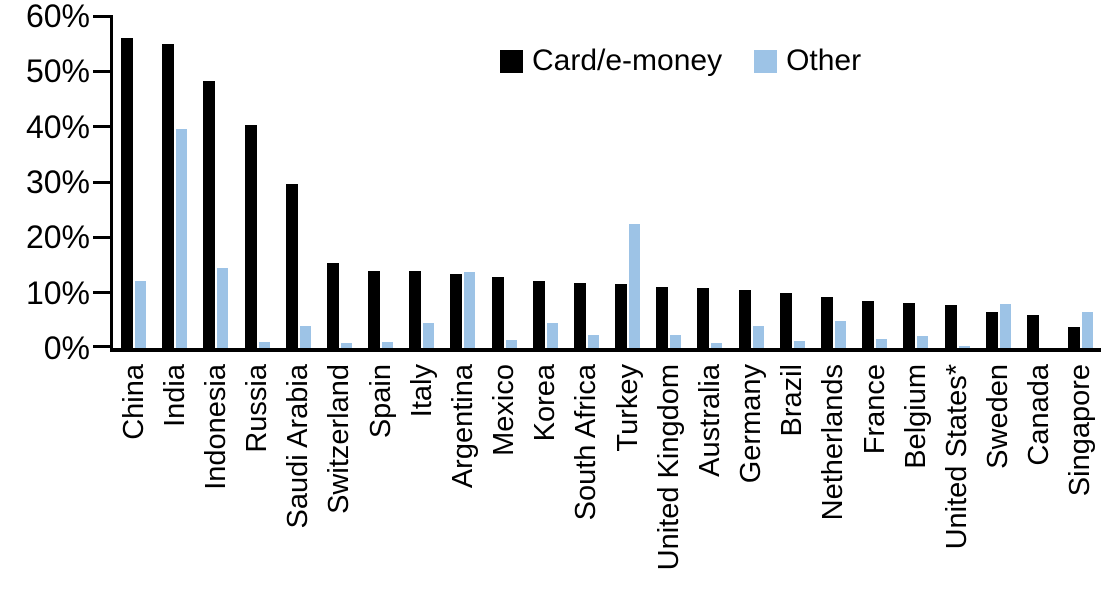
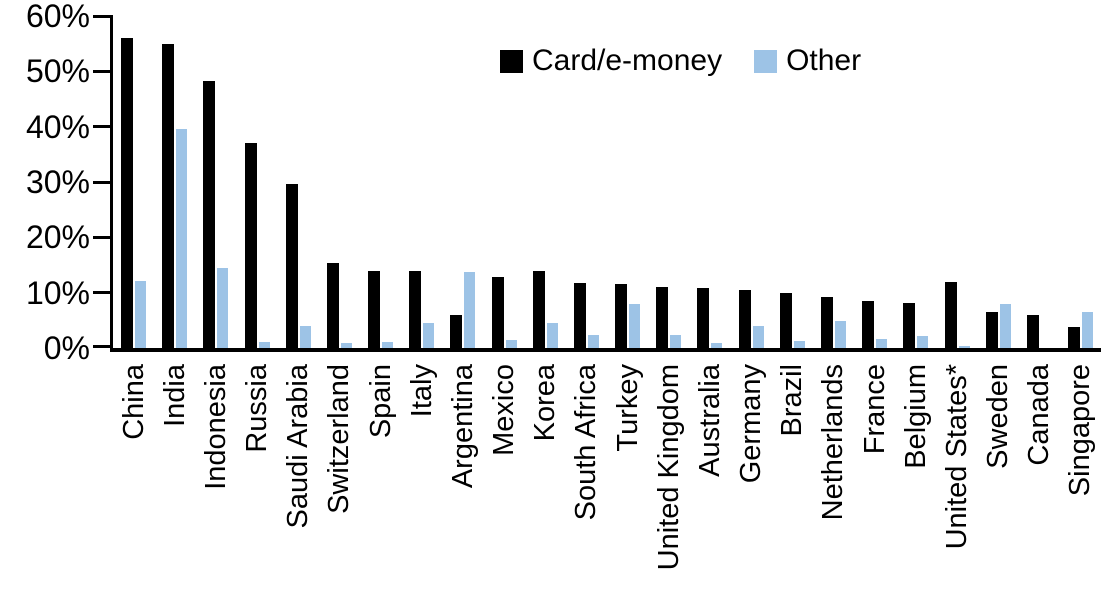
Card/e-money/Russia: 40% -> 37%
Card/e-money/Argentina: 13% -> 6%
Card/e-money/Korea: 12% -> 14%
Other/Turkey: 22% -> 8%
Card/e-money/United States*: 8% -> 12%
